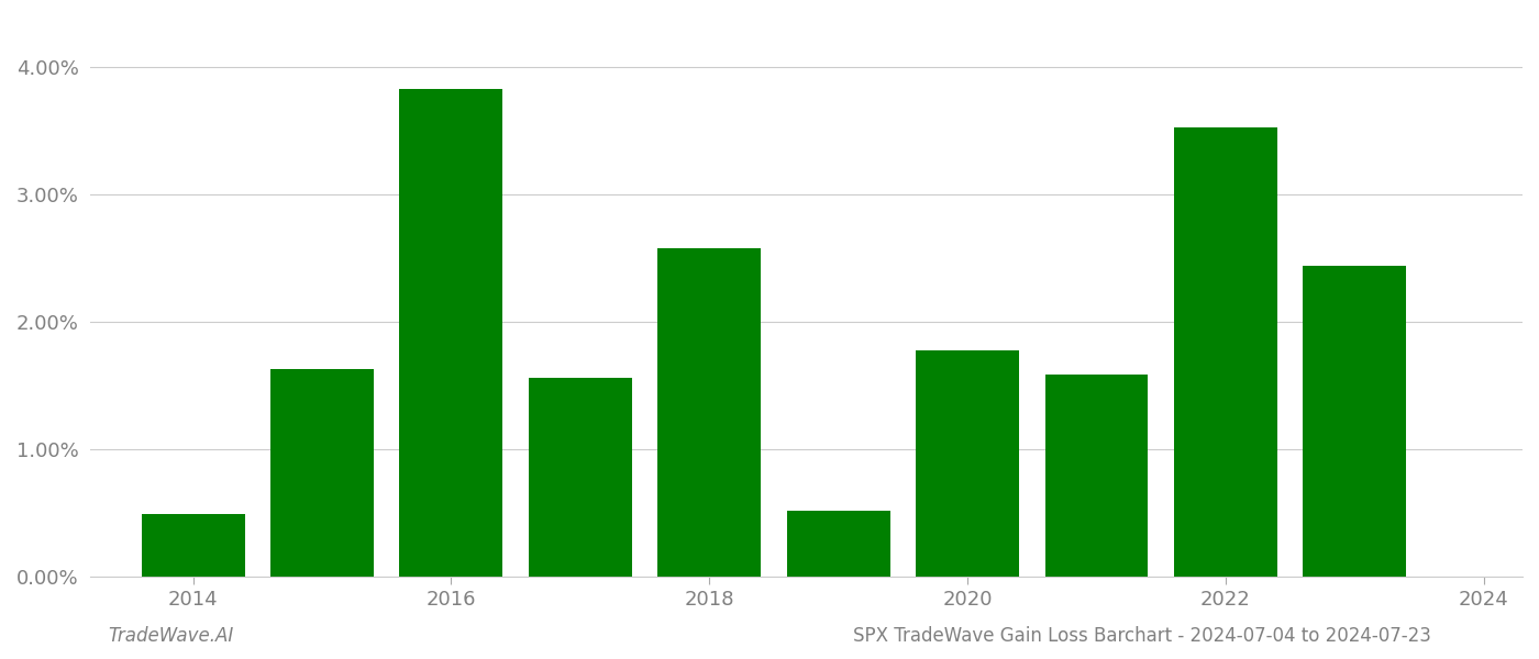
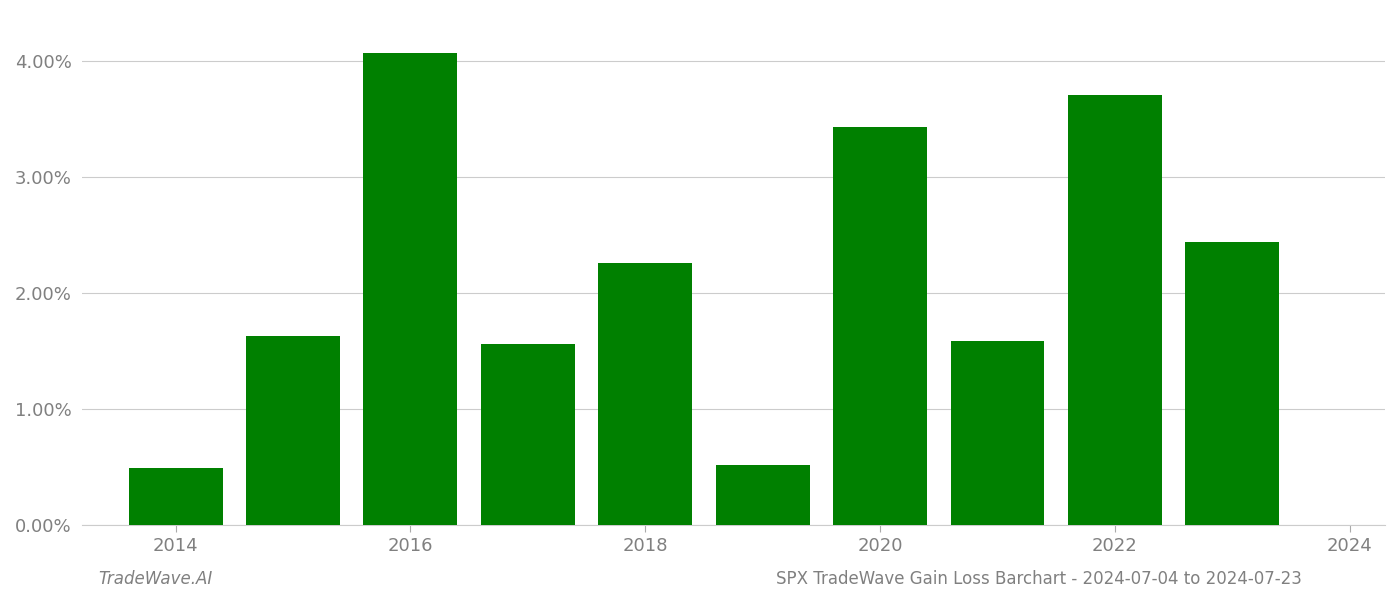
2016: 3.83% -> 4.07%
2018: 2.58% -> 2.26%
2020: 1.78% -> 3.43%
2022: 3.53% -> 3.71%
